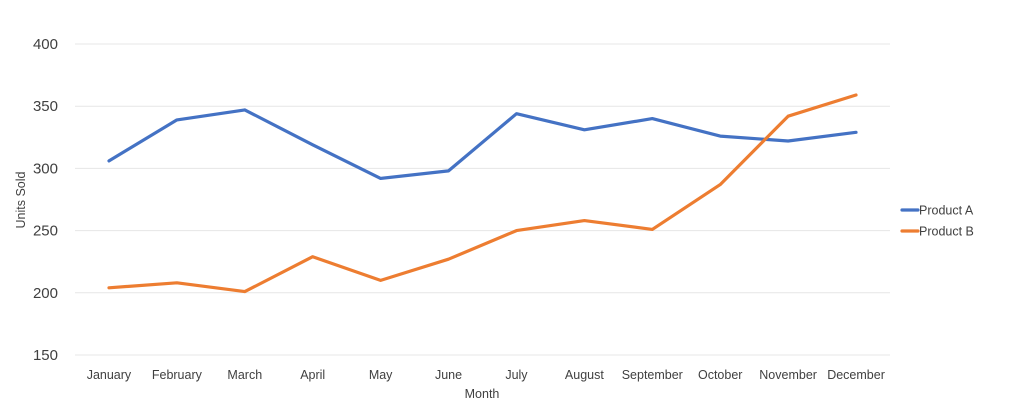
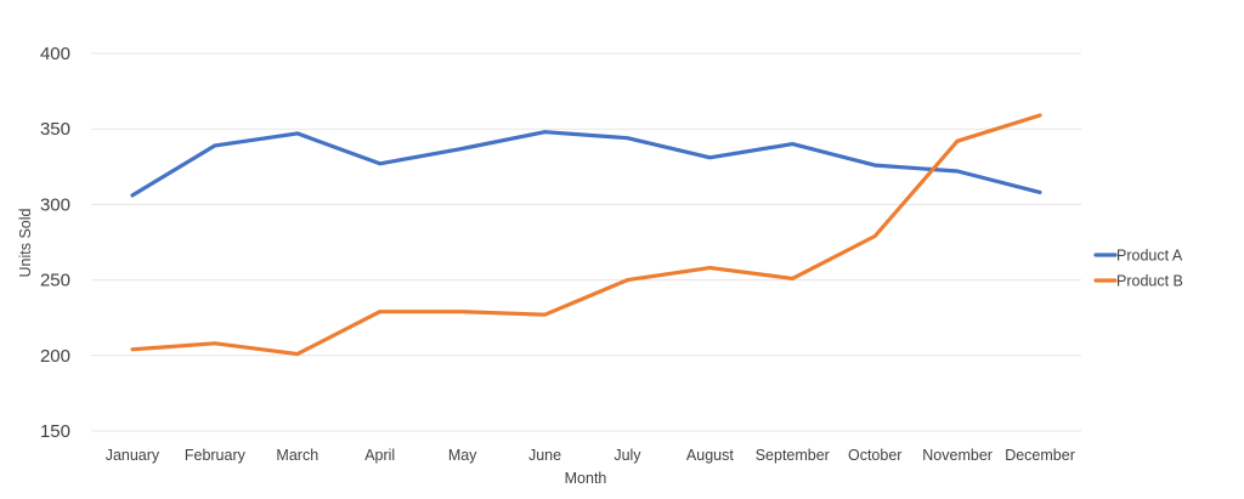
Product A/April: 319 -> 327
Product A/May: 292 -> 337
Product B/May: 210 -> 229
Product A/June: 298 -> 348
Product B/October: 287 -> 279
Product A/December: 329 -> 308
